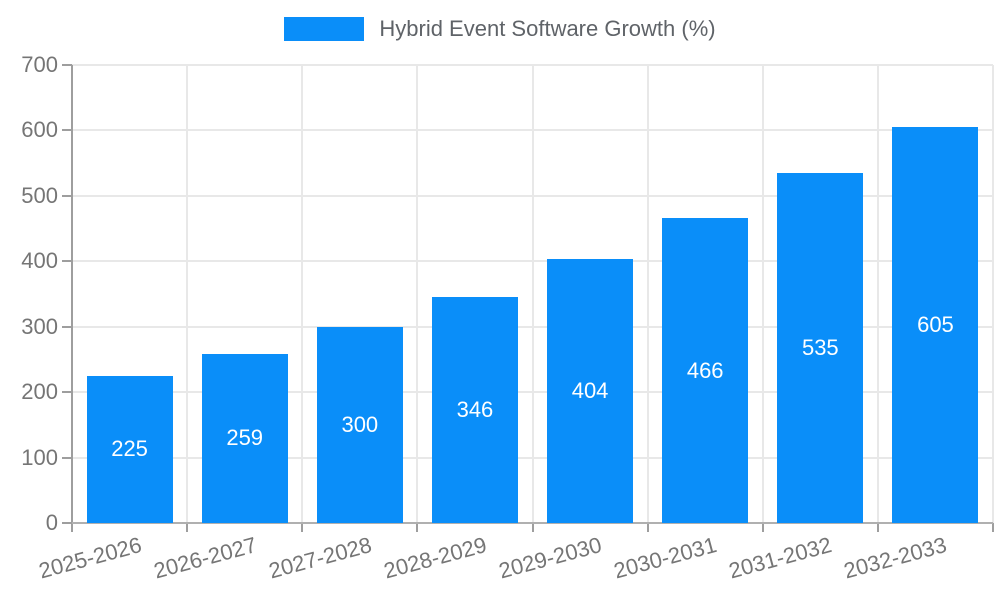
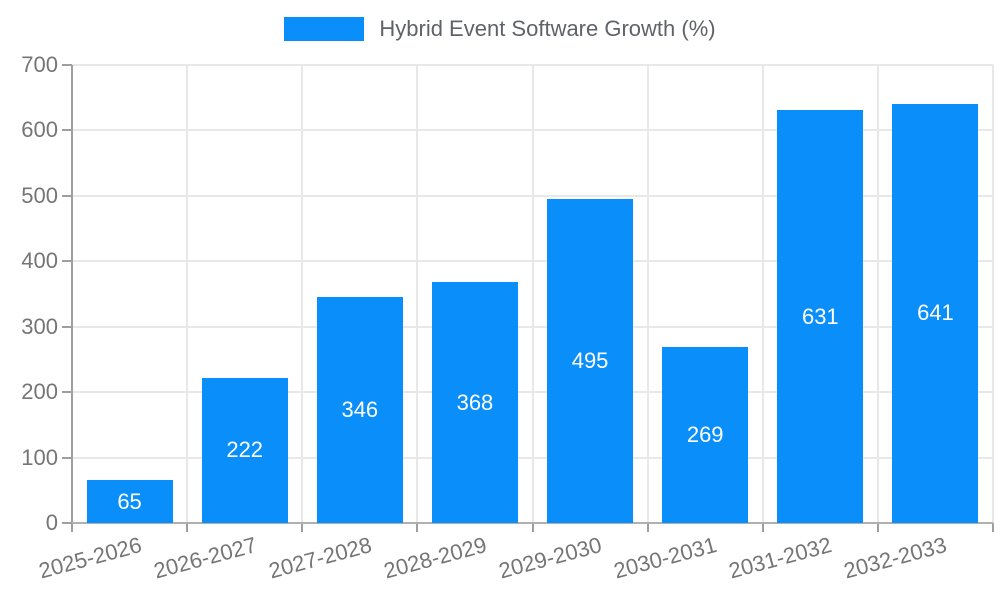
2025-2026: 225 -> 65
2026-2027: 259 -> 222
2027-2028: 300 -> 346
2028-2029: 346 -> 368
2029-2030: 404 -> 495
2030-2031: 466 -> 269
2031-2032: 535 -> 631
2032-2033: 605 -> 641
